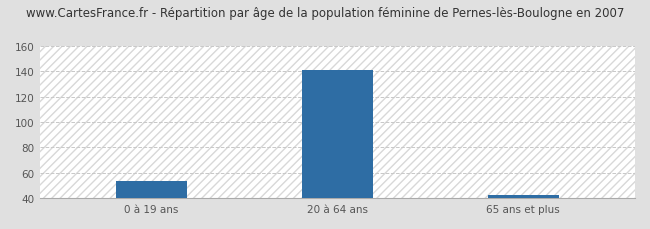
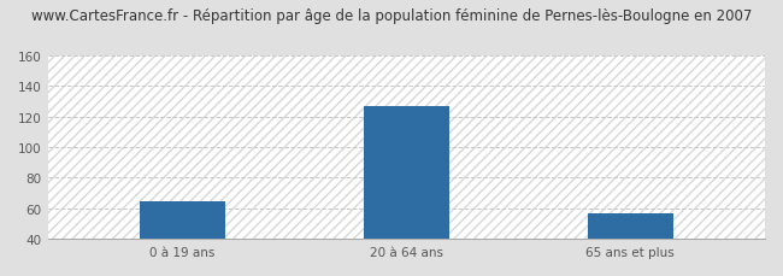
0 à 19 ans: 54 -> 65
20 à 64 ans: 141 -> 127
65 ans et plus: 43 -> 57
